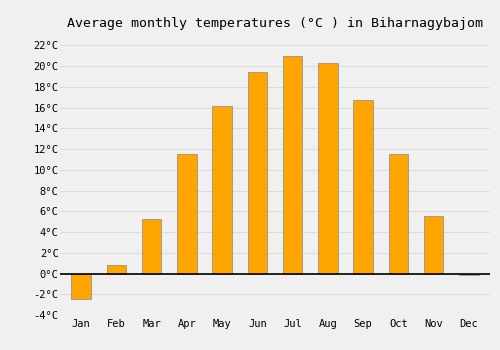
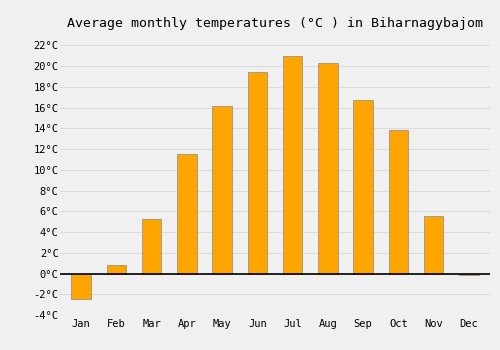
Oct: 11.5°C -> 13.8°C
